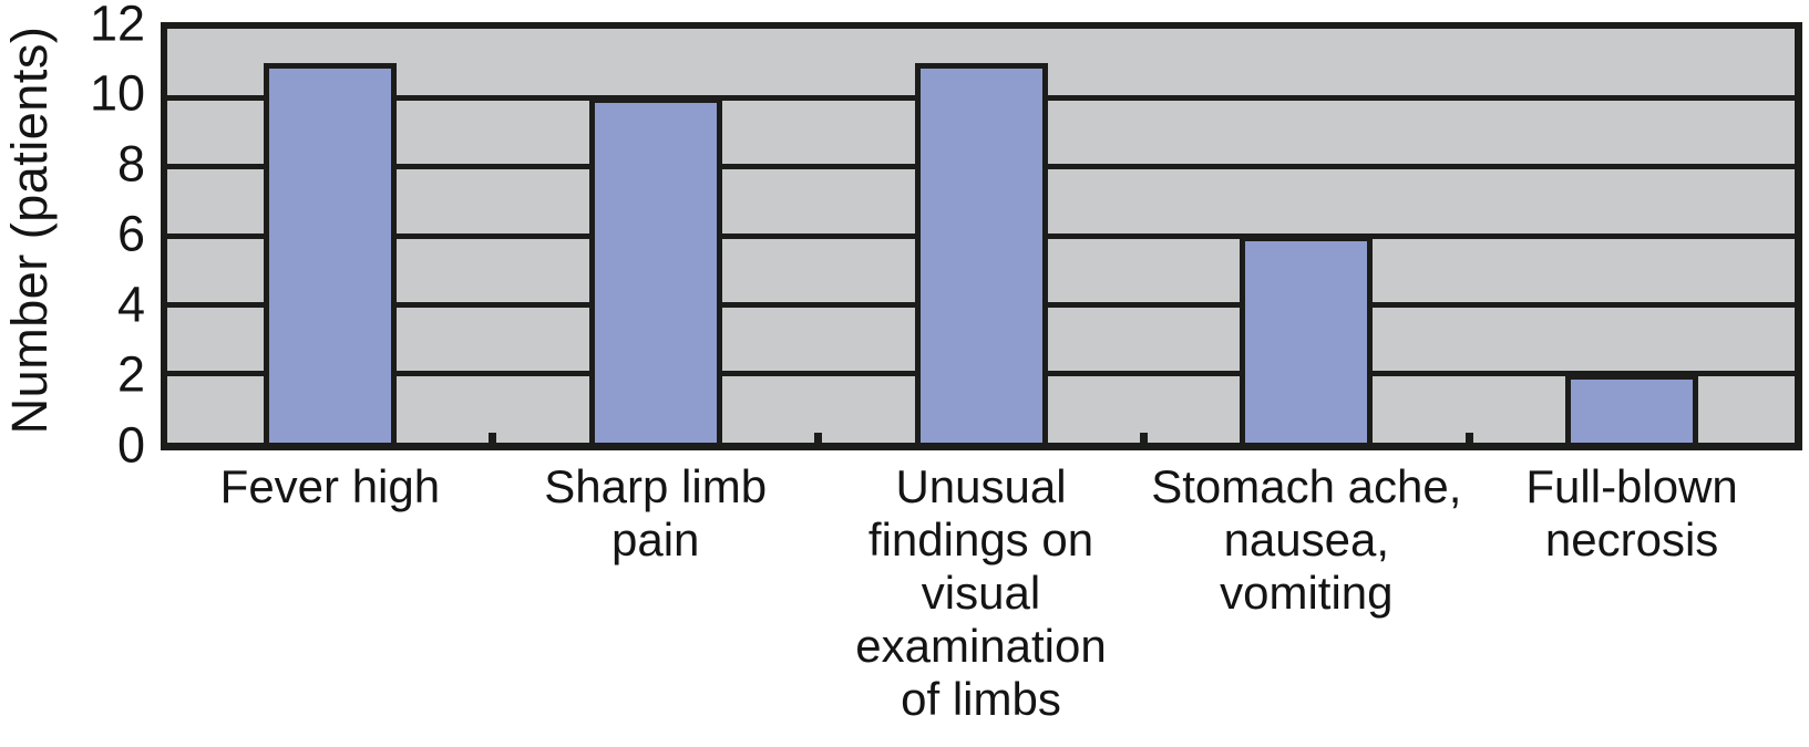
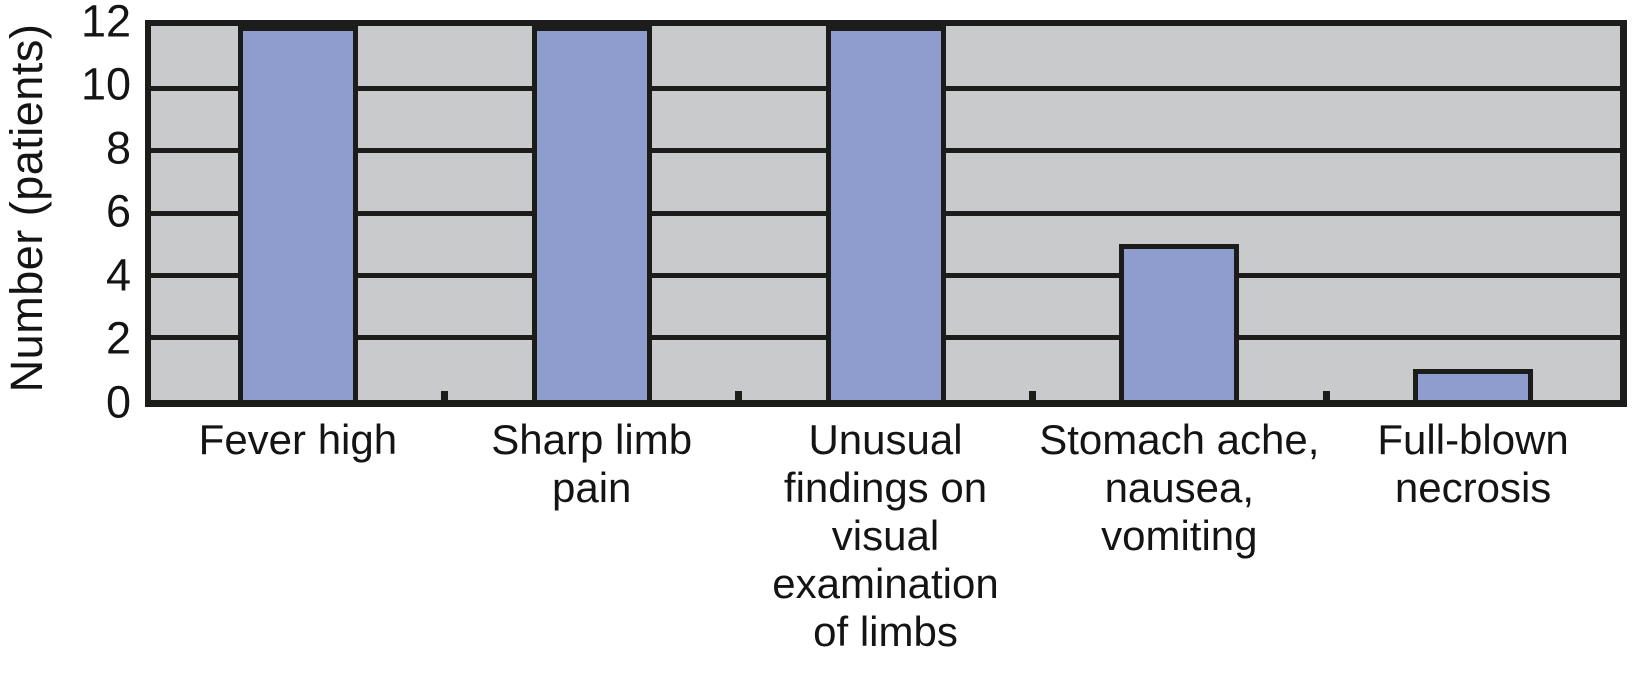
Fever high: 11 -> 12
Sharp limb pain: 10 -> 12
Unusual findings on visual examination of limbs: 11 -> 12
Stomach ache, nausea, vomiting: 6 -> 5
Full-blown necrosis: 2 -> 1
